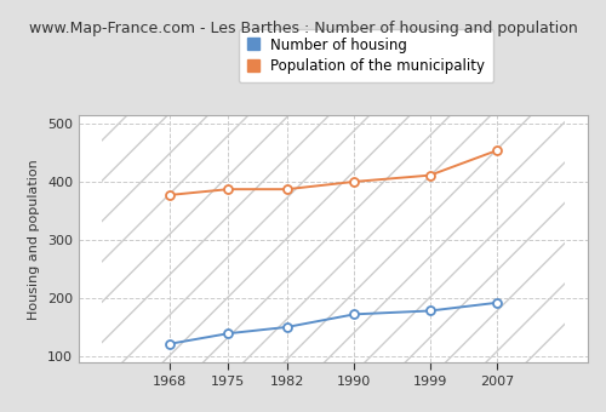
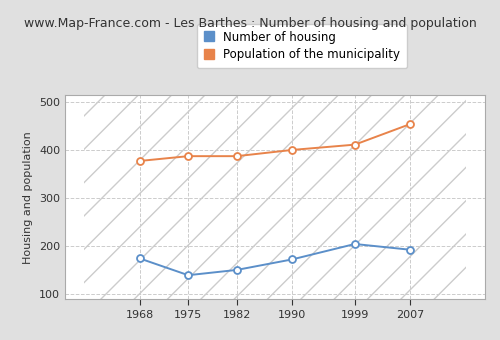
Number of housing/1968: 122 -> 175
Number of housing/1999: 179 -> 205
